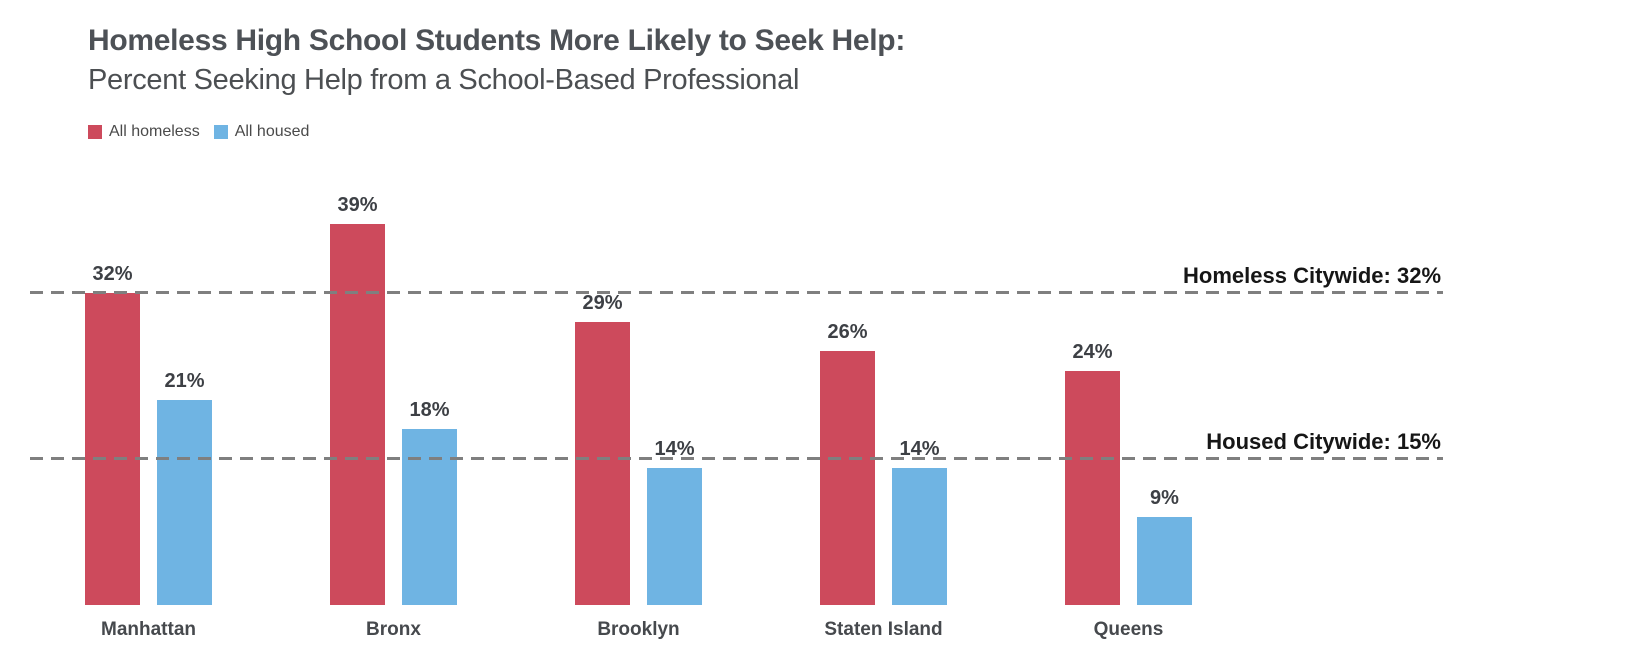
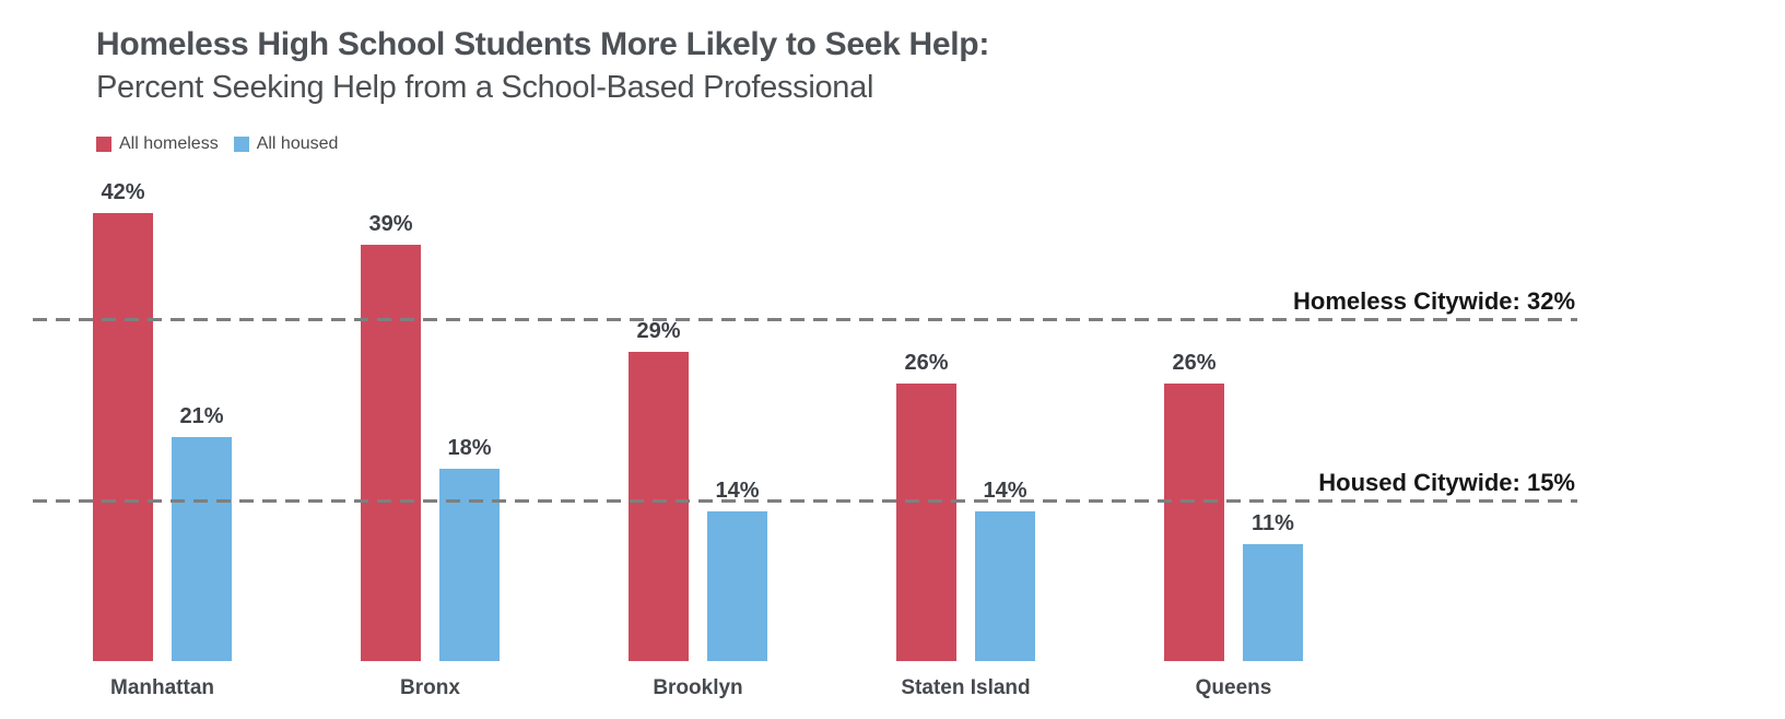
All homeless/Manhattan: 32% -> 42%
All homeless/Queens: 24% -> 26%
All housed/Queens: 9% -> 11%
